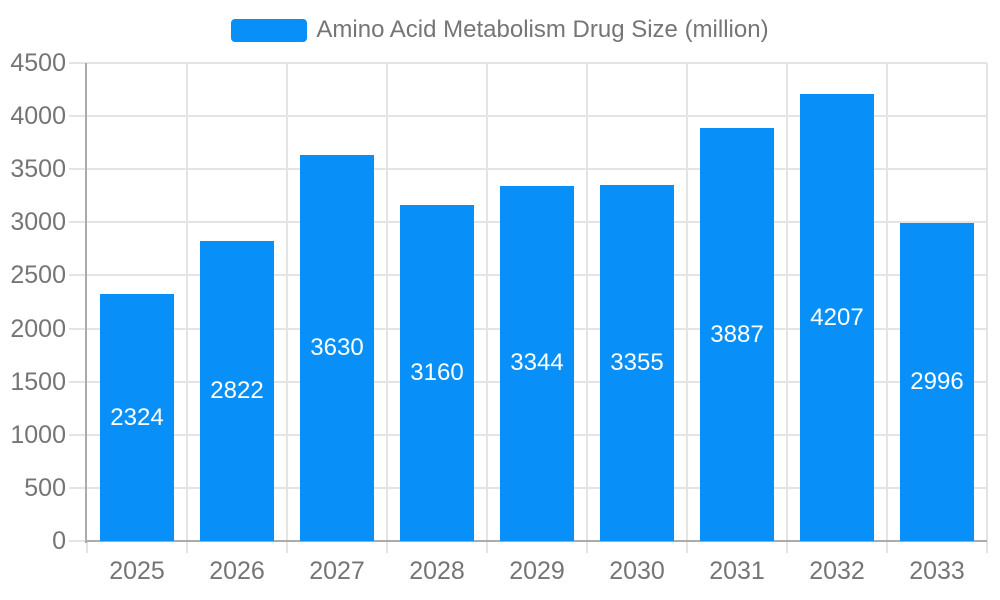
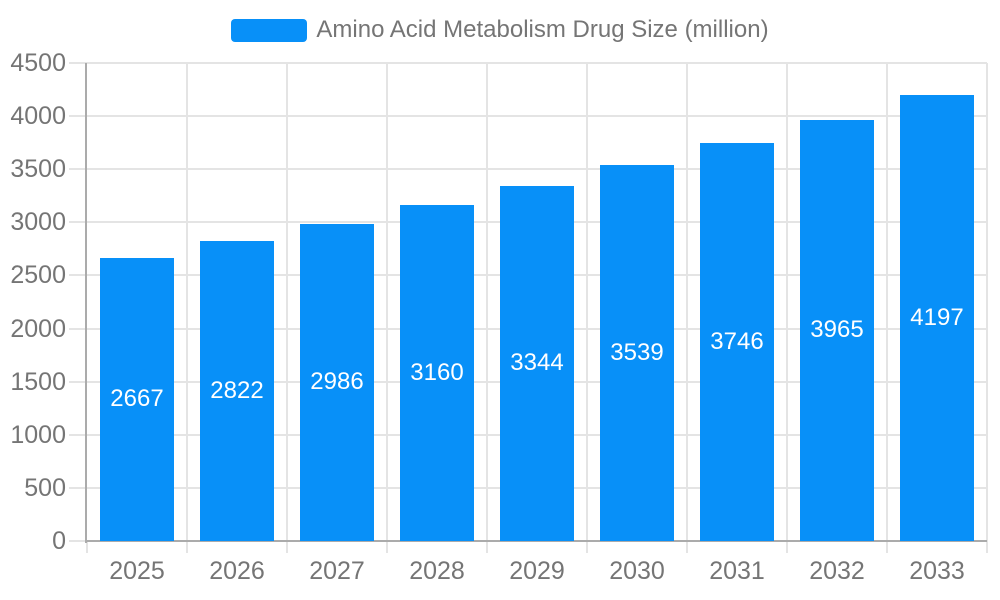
2025: 2324 -> 2667
2027: 3630 -> 2986
2030: 3355 -> 3539
2031: 3887 -> 3746
2032: 4207 -> 3965
2033: 2996 -> 4197
